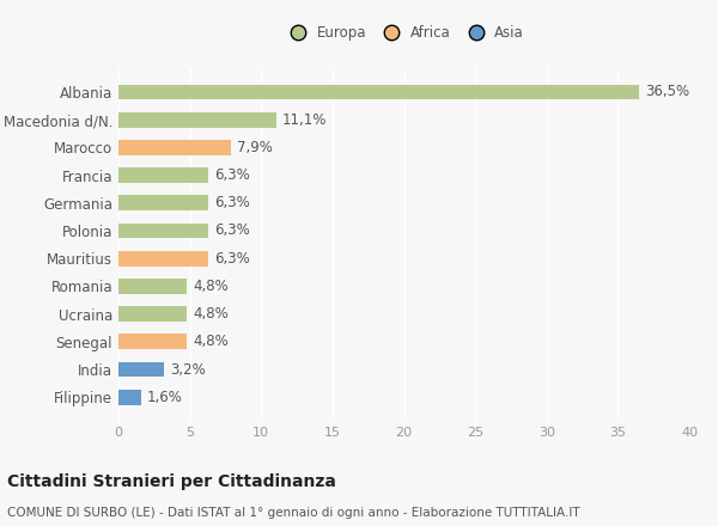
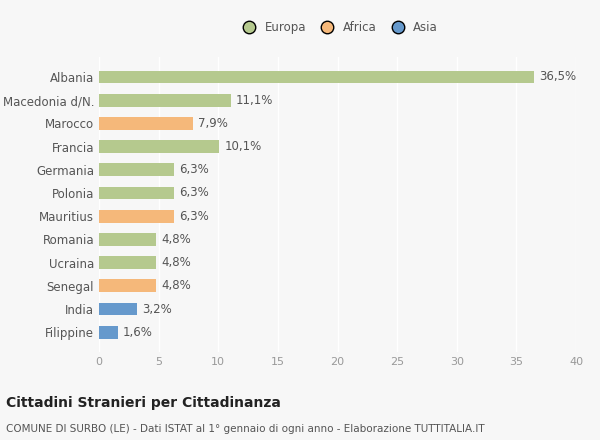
Francia: 6,3% -> 10,1%
